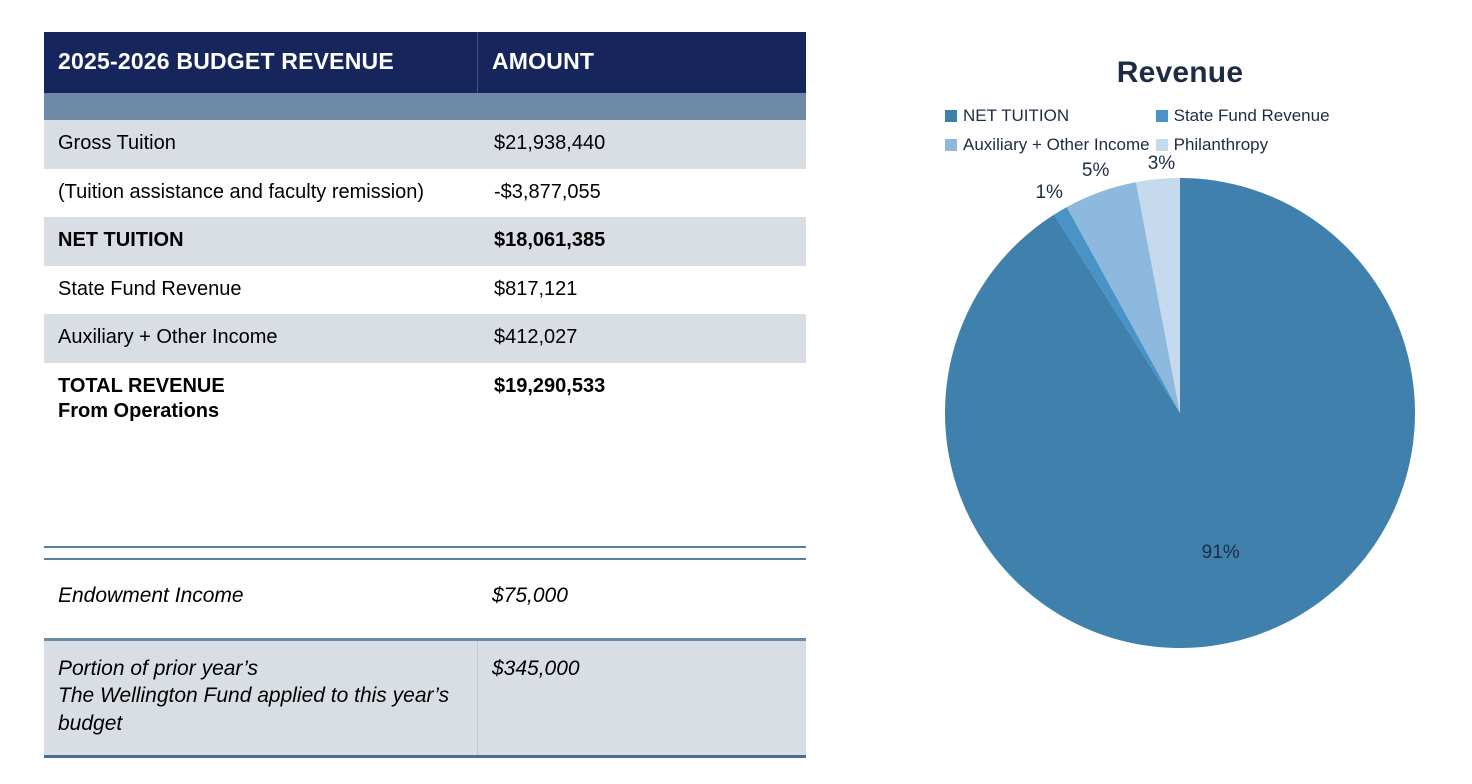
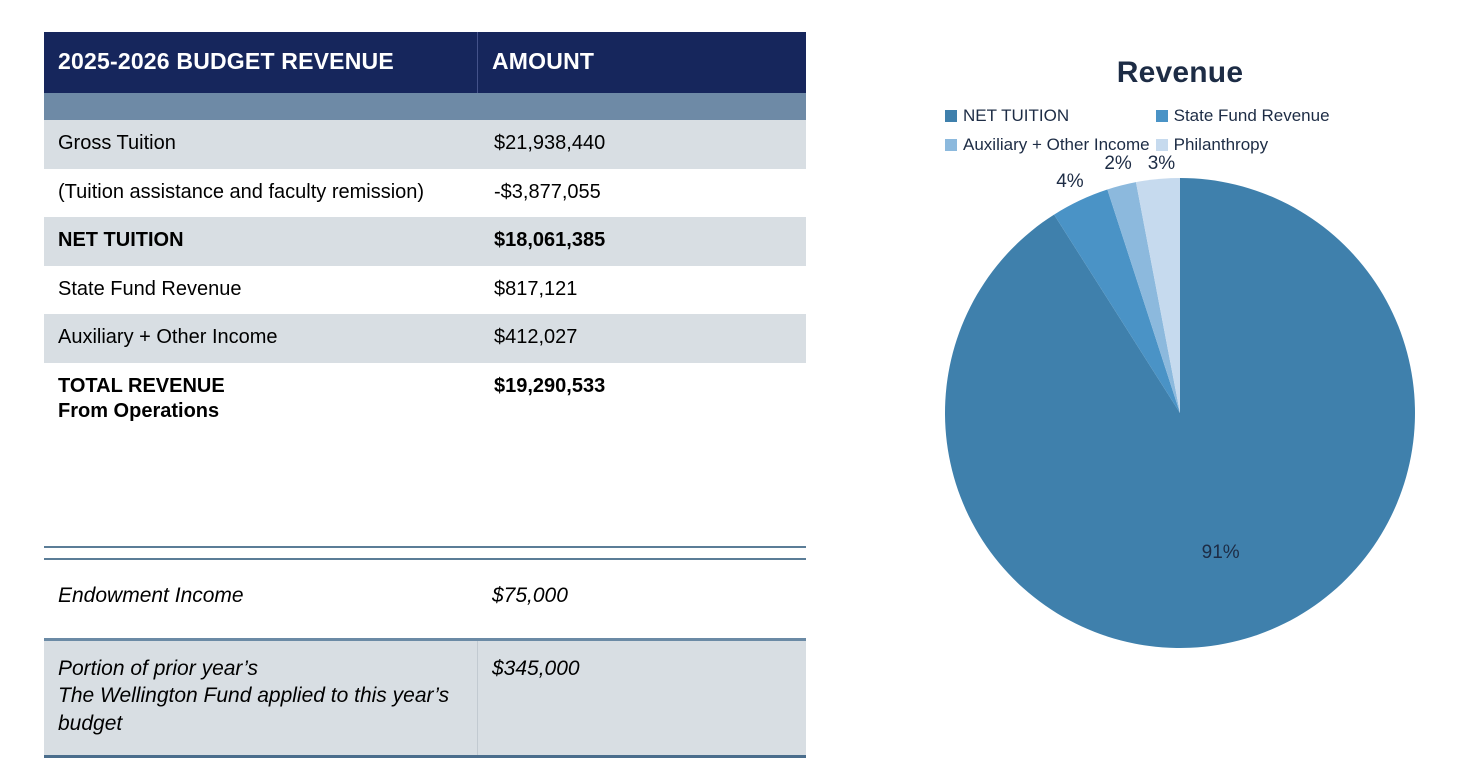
State Fund Revenue: 1% -> 4%
Auxiliary + Other Income: 5% -> 2%
